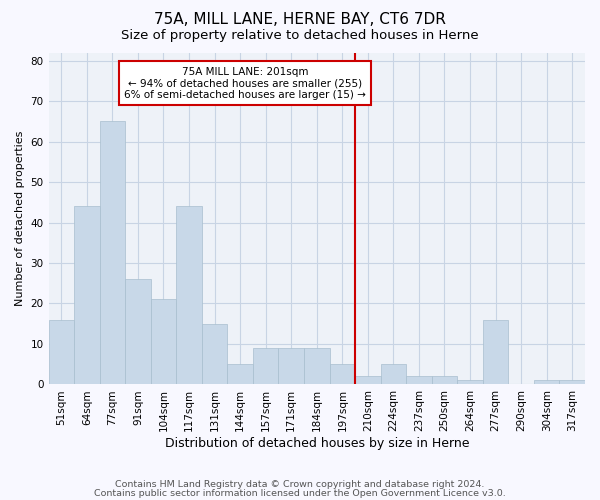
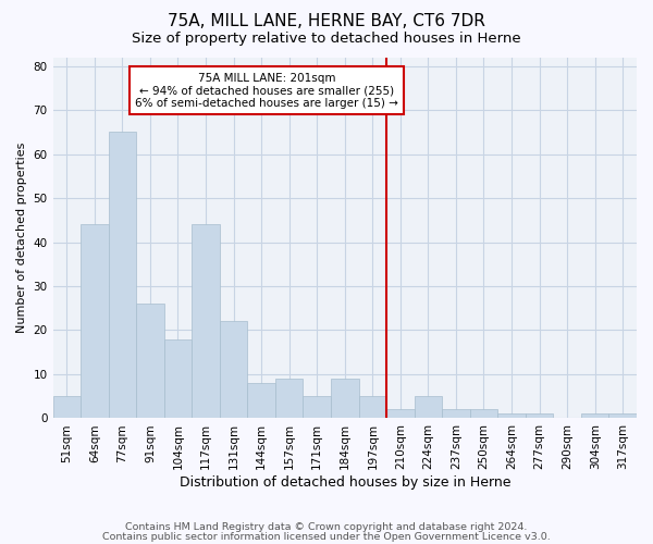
51sqm: 16 -> 5
104sqm: 21 -> 18
131sqm: 15 -> 22
144sqm: 5 -> 8
171sqm: 9 -> 5
277sqm: 16 -> 1
